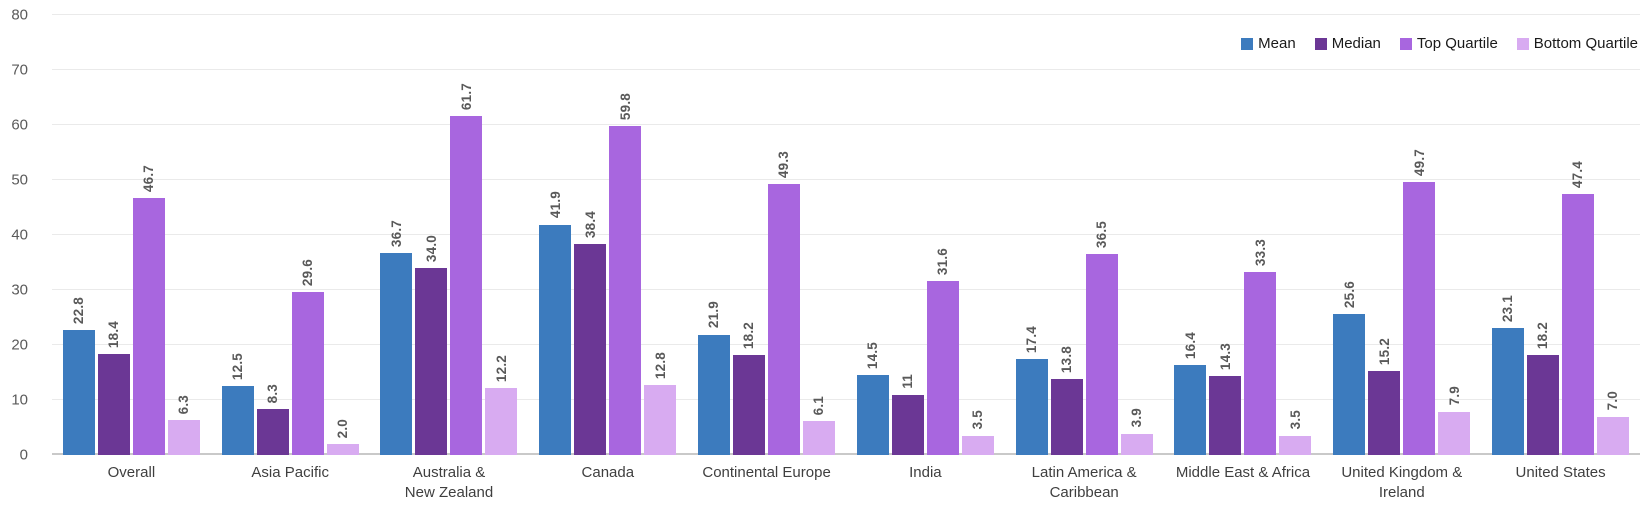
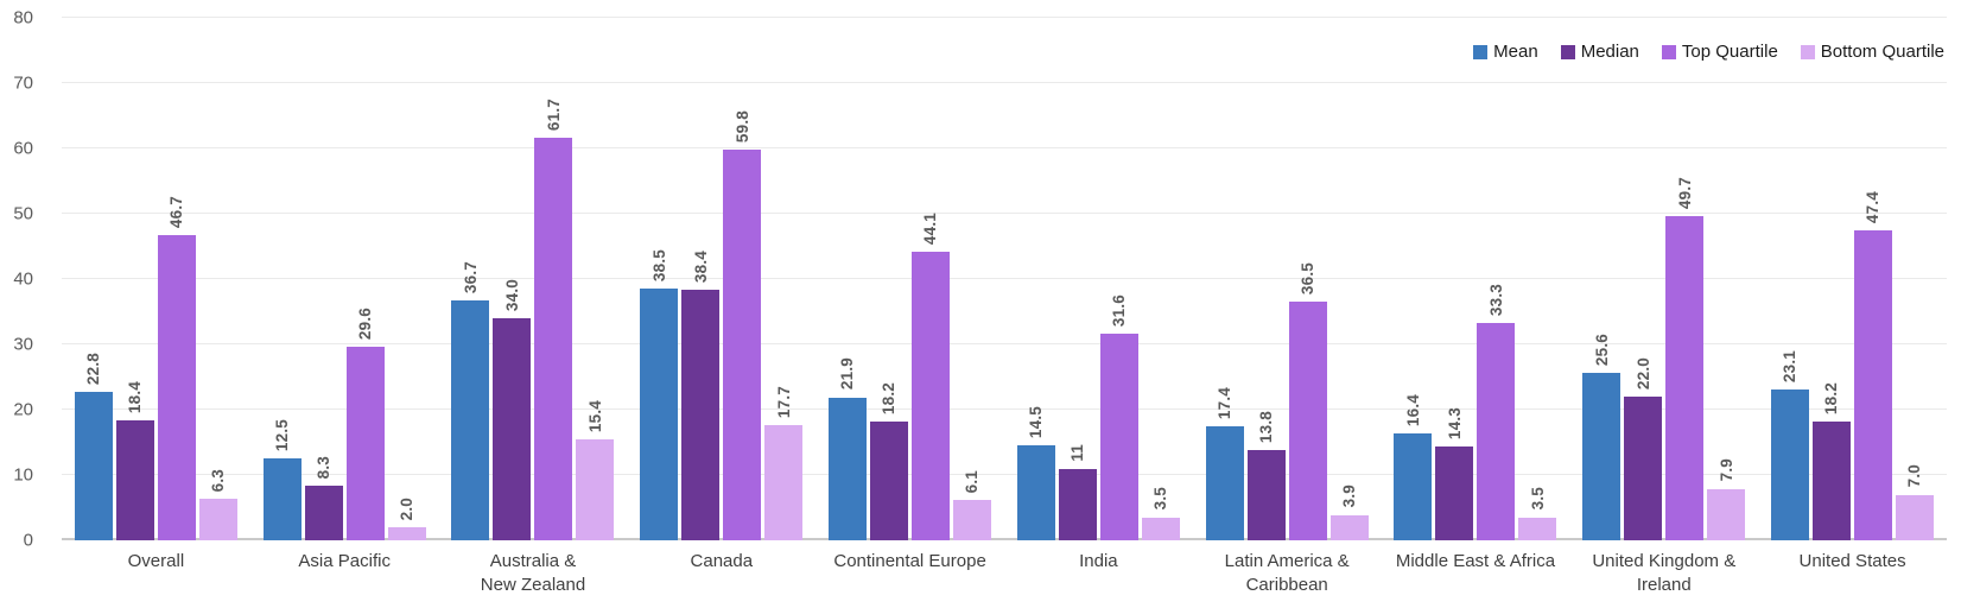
Bottom Quartile/Australia & New Zealand: 12.2 -> 15.4
Mean/Canada: 41.9 -> 38.5
Bottom Quartile/Canada: 12.8 -> 17.7
Top Quartile/Continental Europe: 49.3 -> 44.1
Median/United Kingdom & Ireland: 15.2 -> 22.0
